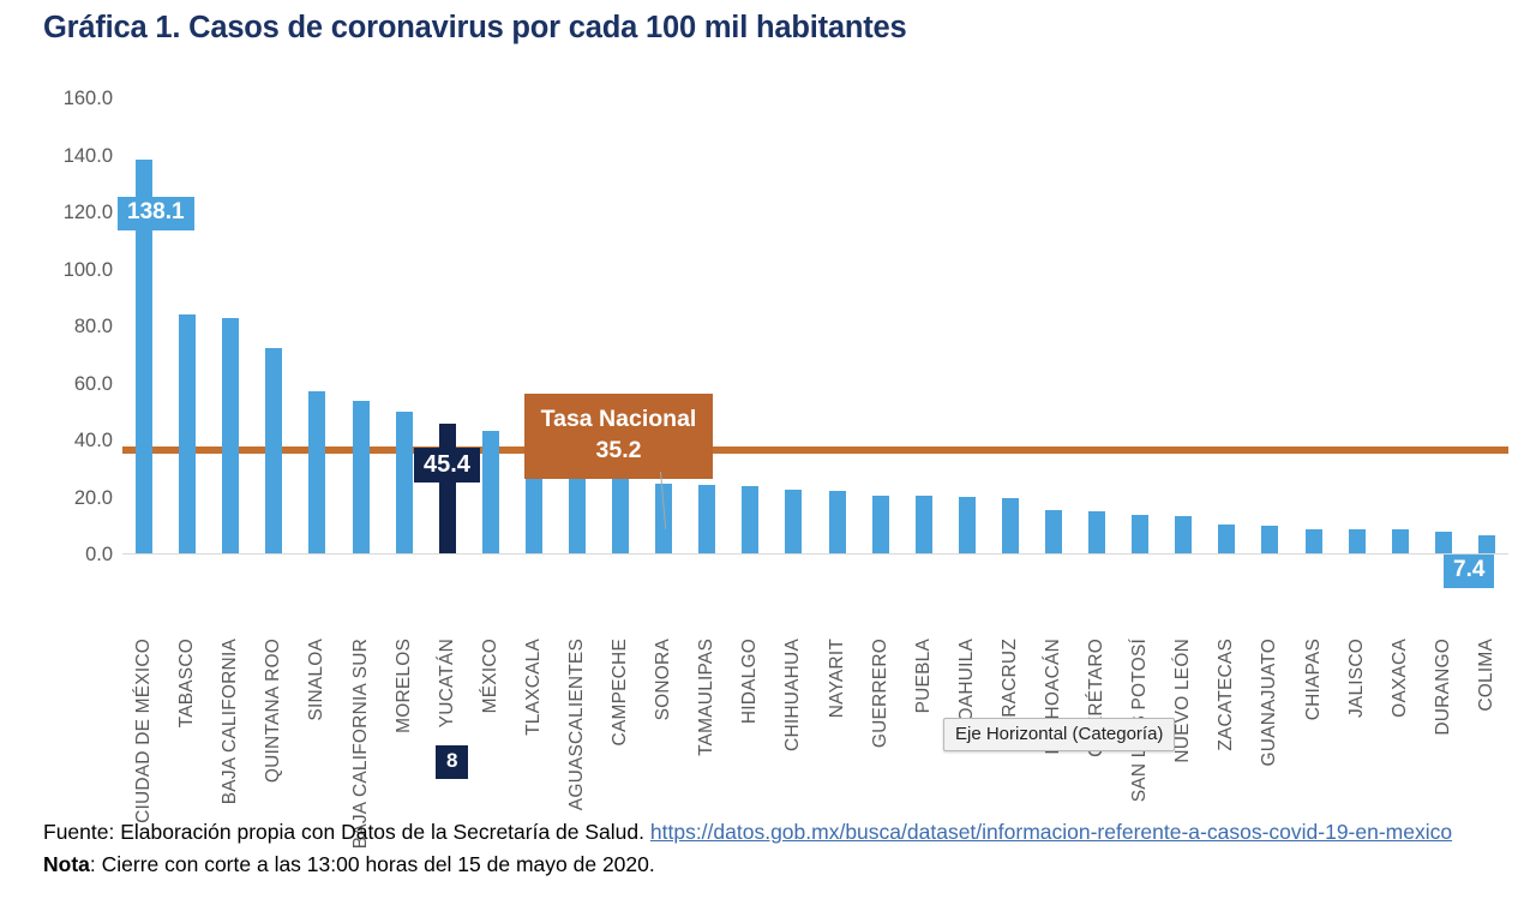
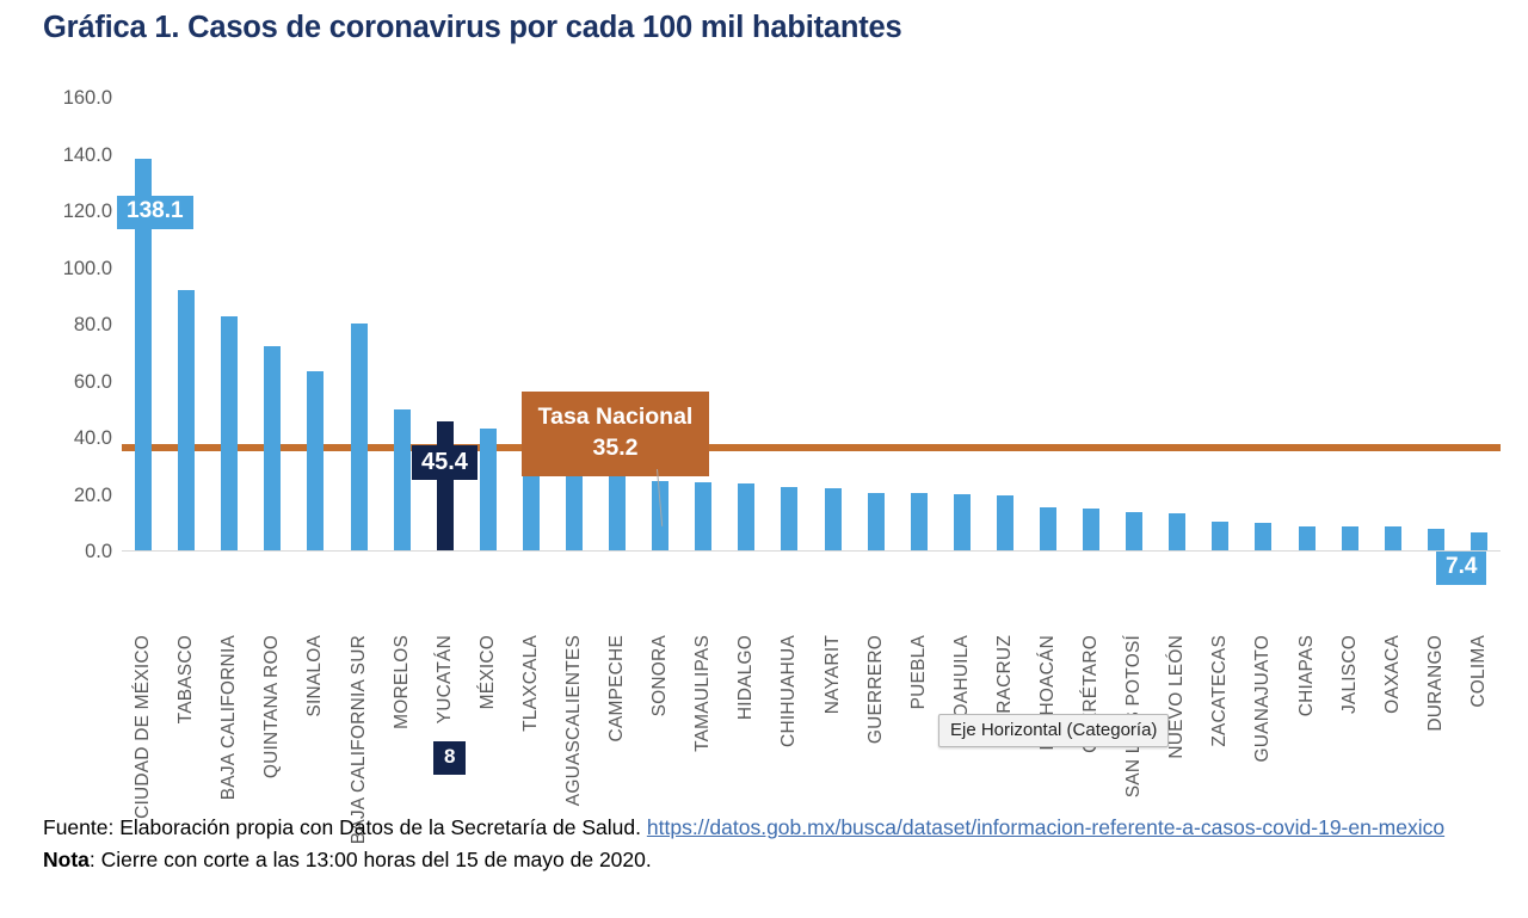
TABASCO: 84 -> 92
SINALOA: 57 -> 63
BAJA CALIFORNIA SUR: 54 -> 80
